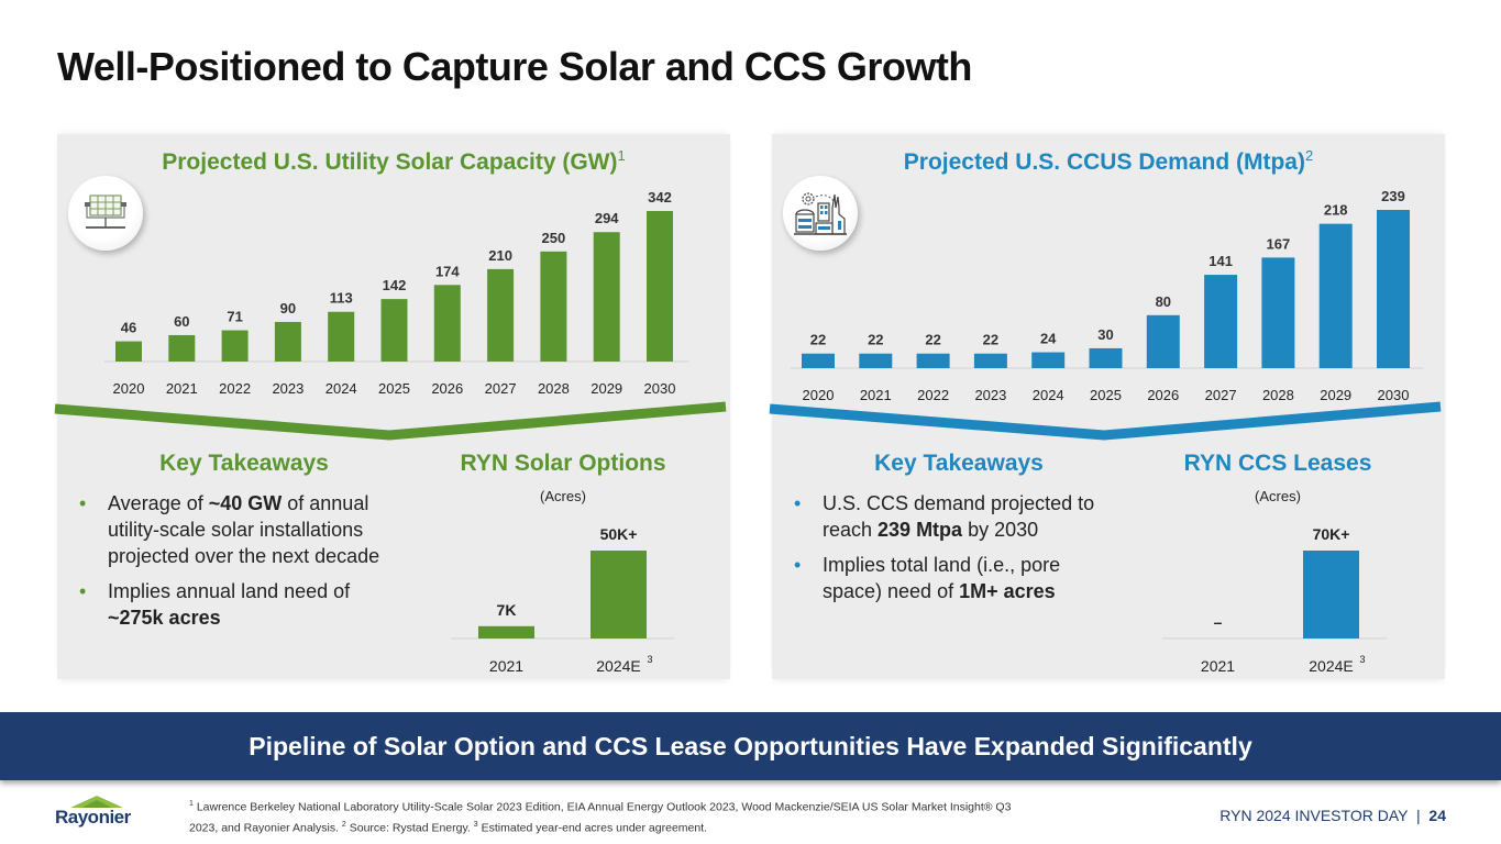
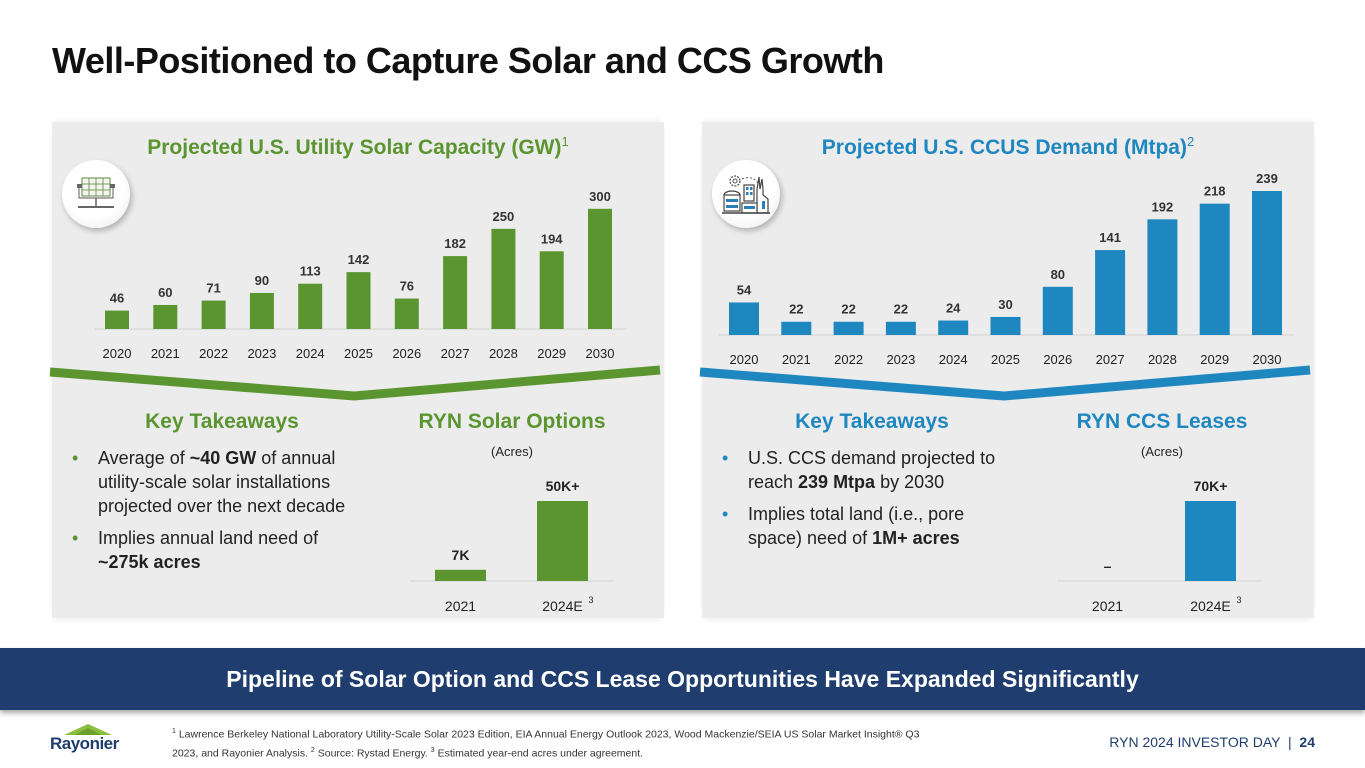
Projected U.S. Utility Solar Capacity (GW)/2026: 174 -> 76
Projected U.S. Utility Solar Capacity (GW)/2027: 210 -> 182
Projected U.S. Utility Solar Capacity (GW)/2029: 294 -> 194
Projected U.S. Utility Solar Capacity (GW)/2030: 342 -> 300
Projected U.S. CCUS Demand (Mtpa)/2020: 22 -> 54
Projected U.S. CCUS Demand (Mtpa)/2028: 167 -> 192
